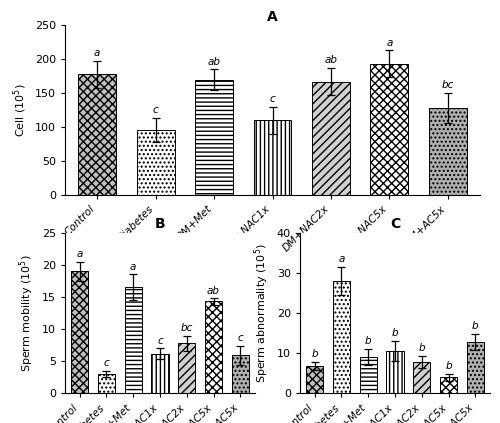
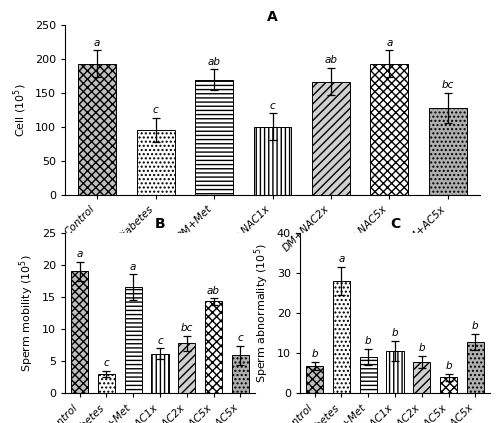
A/Control: 178 -> 193
A/DM+NAC1x: 110 -> 100
